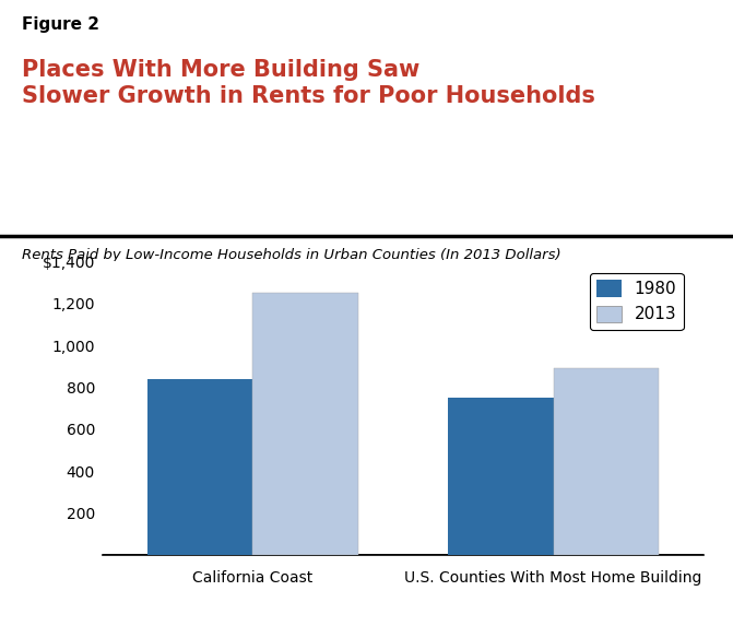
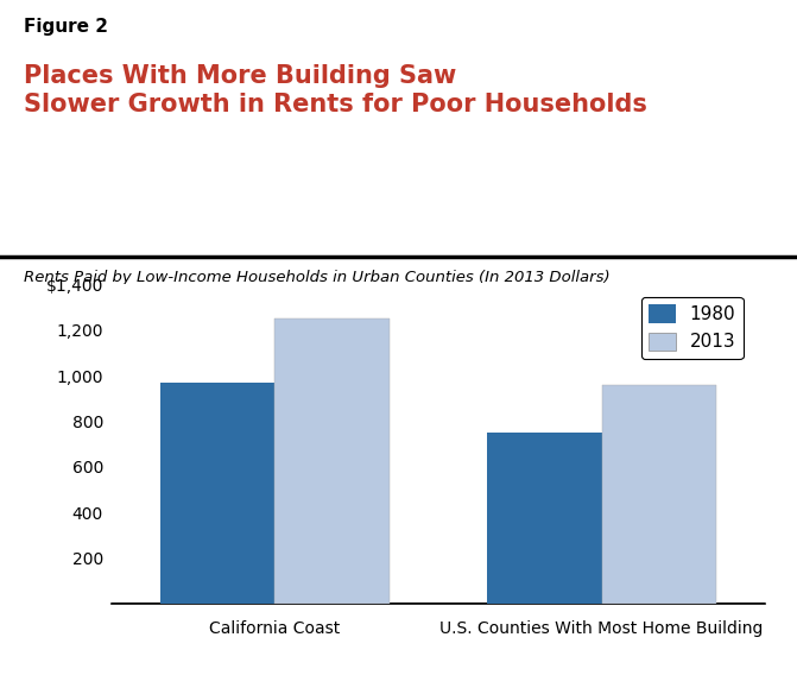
1980/California Coast: 840 -> 970
2013/U.S. Counties With Most Home Building: 890 -> 960
